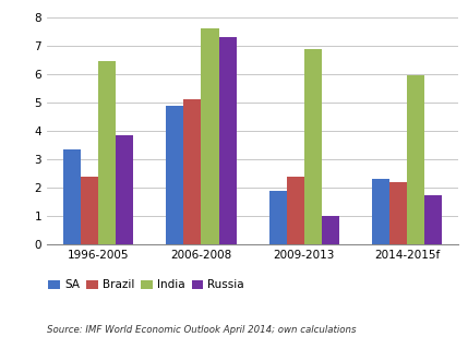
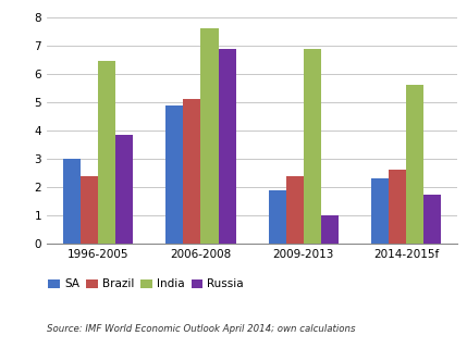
SA/1996-2005: 3.35 -> 3.00
Russia/2006-2008: 7.30 -> 6.90
Brazil/2014-2015f: 2.2 -> 2.6
India/2014-2015f: 5.95 -> 5.60
